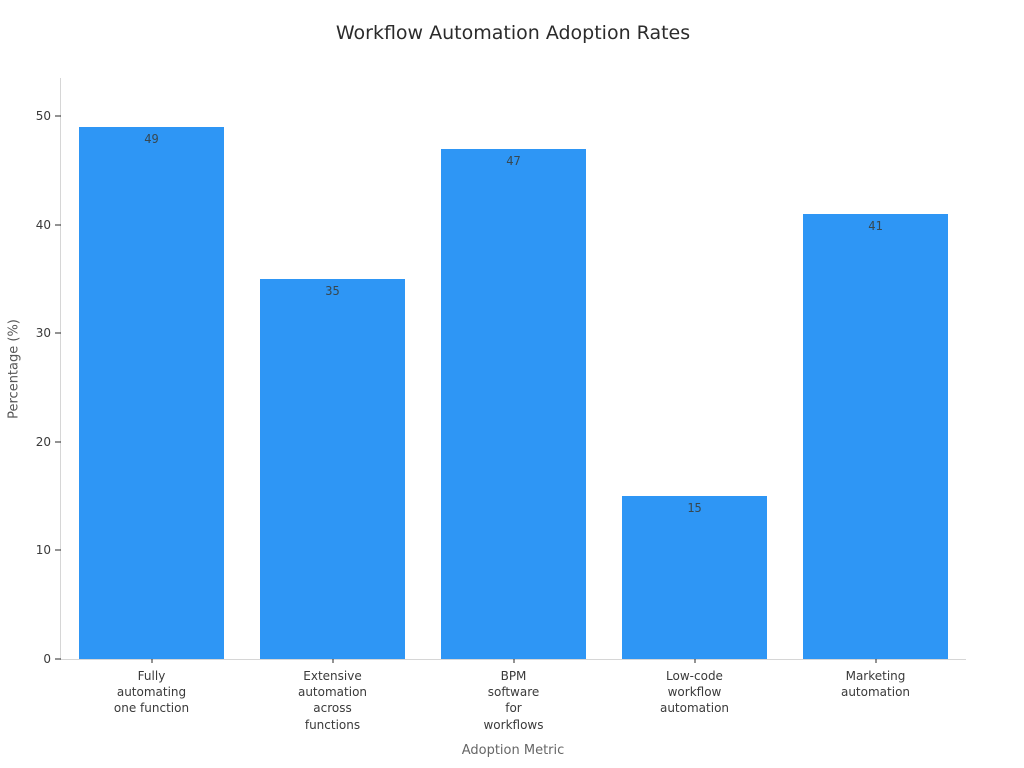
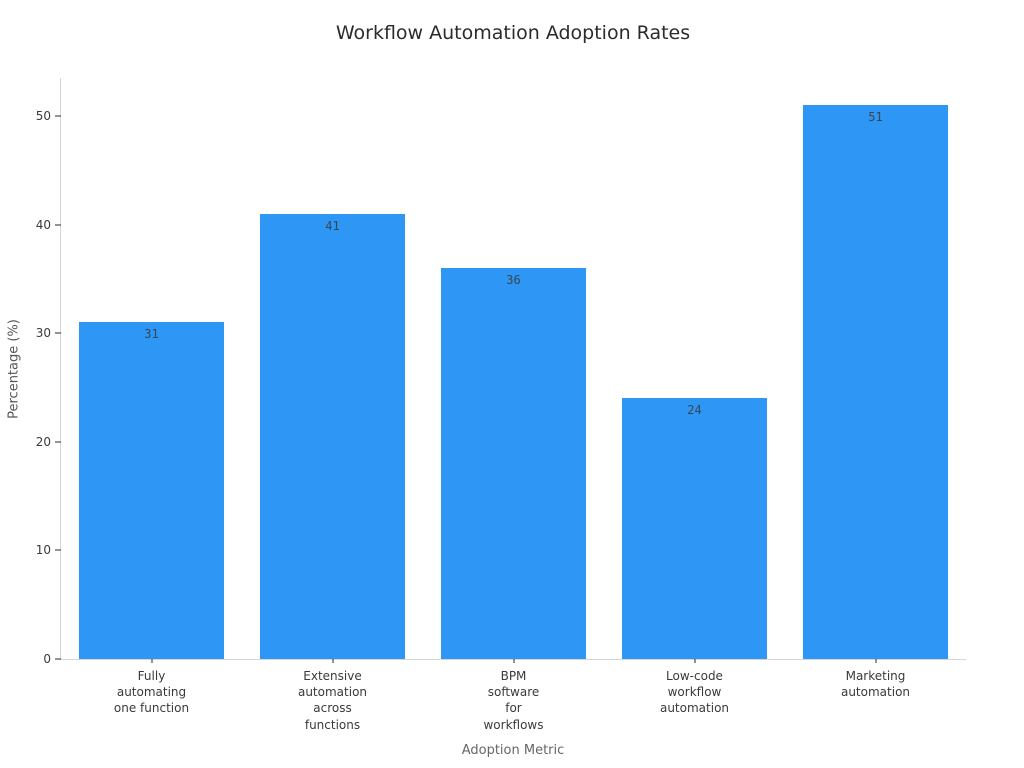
Fully automating one function: 49 -> 31
Extensive automation across functions: 35 -> 41
BPM software for workflows: 47 -> 36
Low-code workflow automation: 15 -> 24
Marketing automation: 41 -> 51
